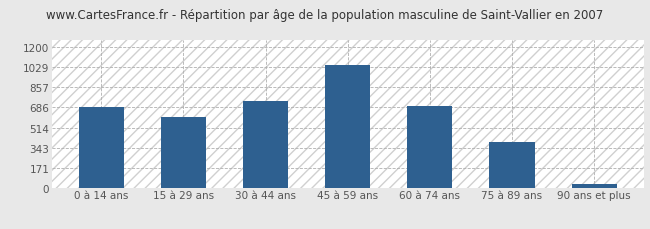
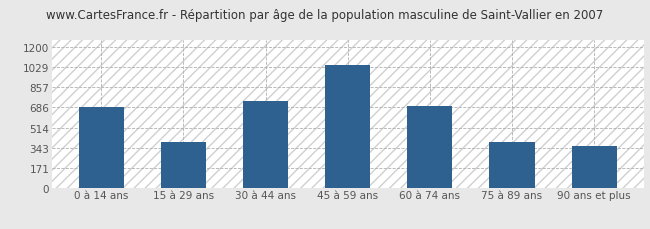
15 à 29 ans: 610 -> 390
90 ans et plus: 30 -> 360
